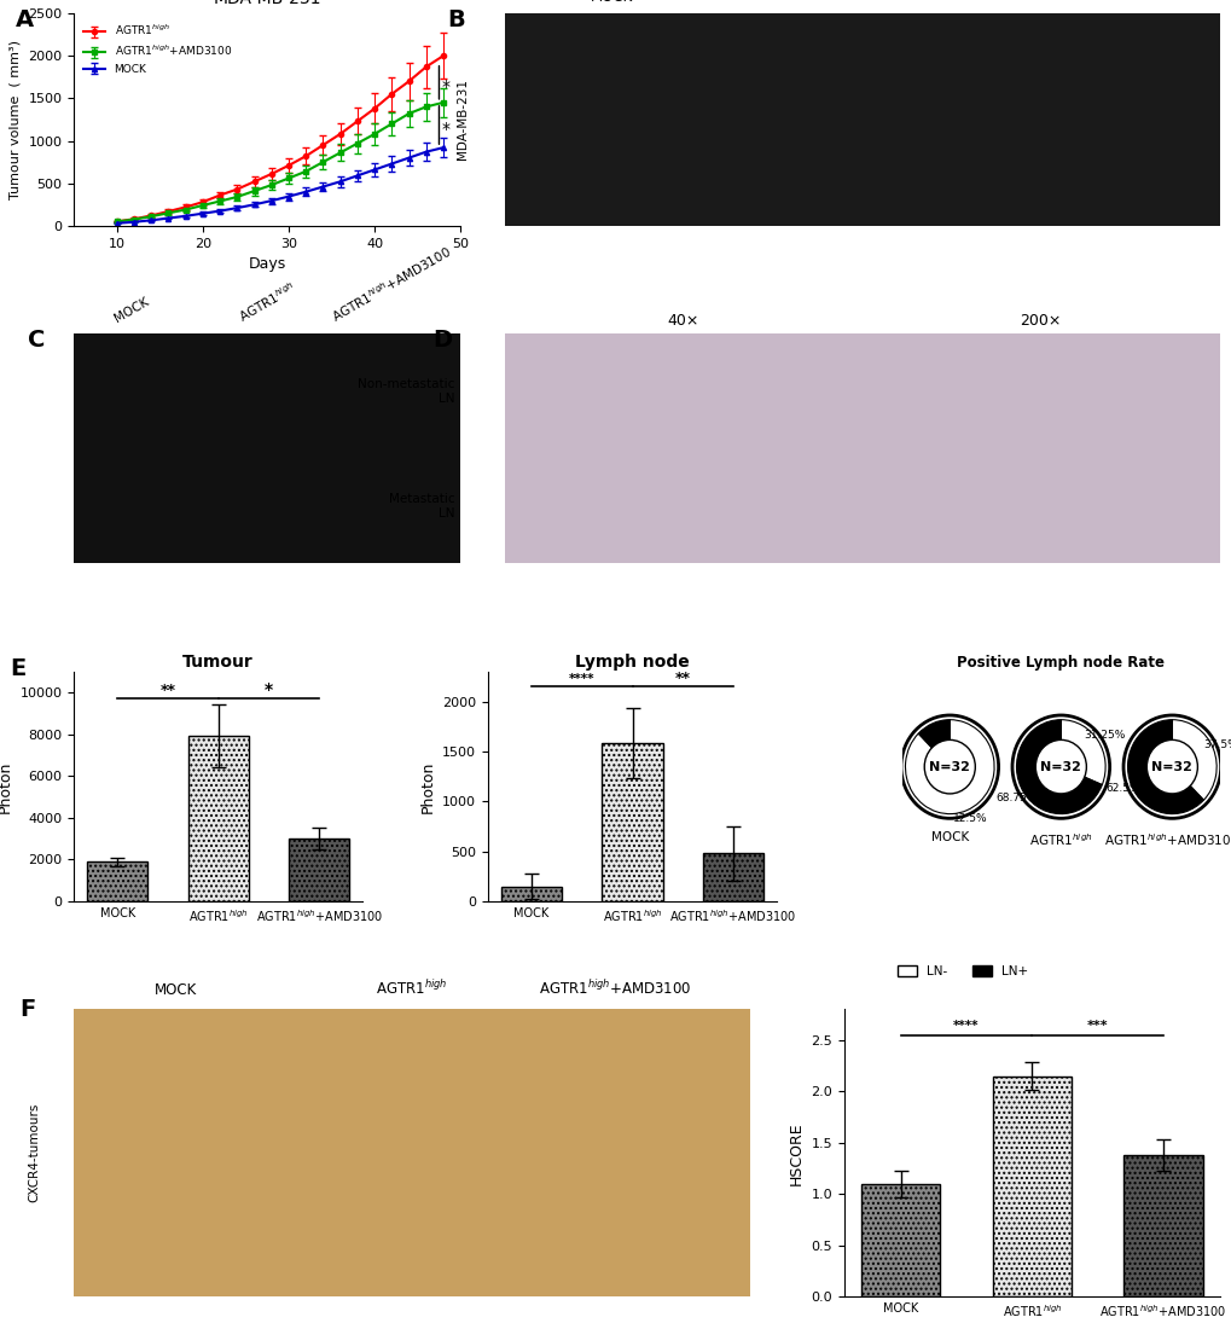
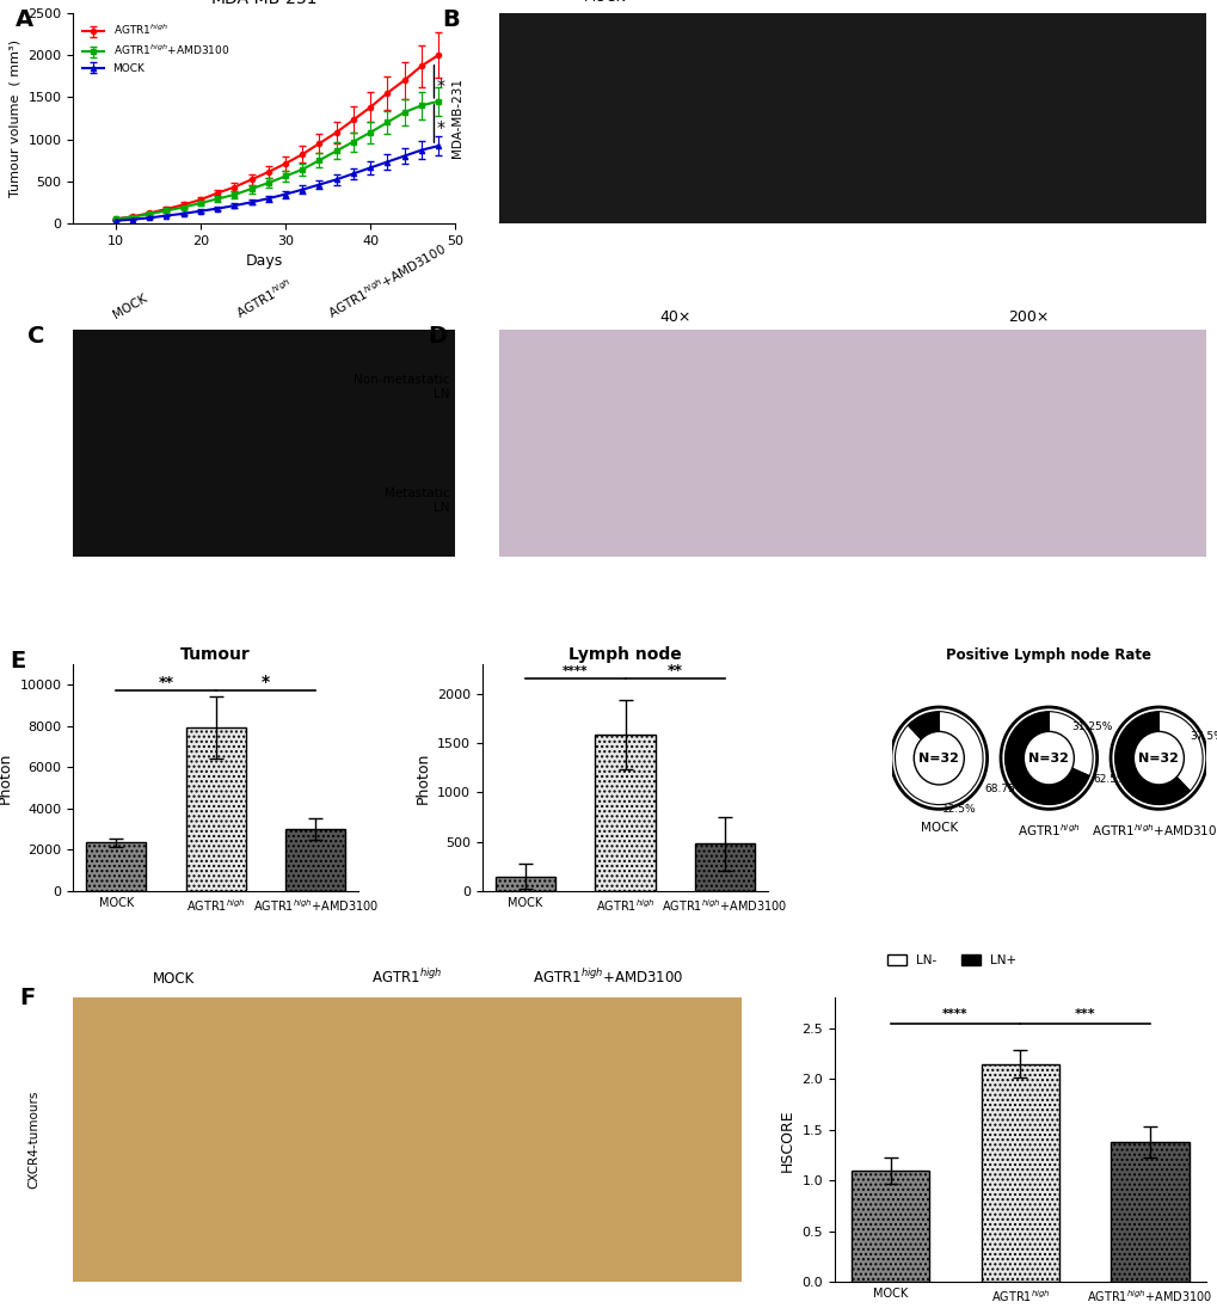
Tumour/MOCK: 1900 -> 2400
